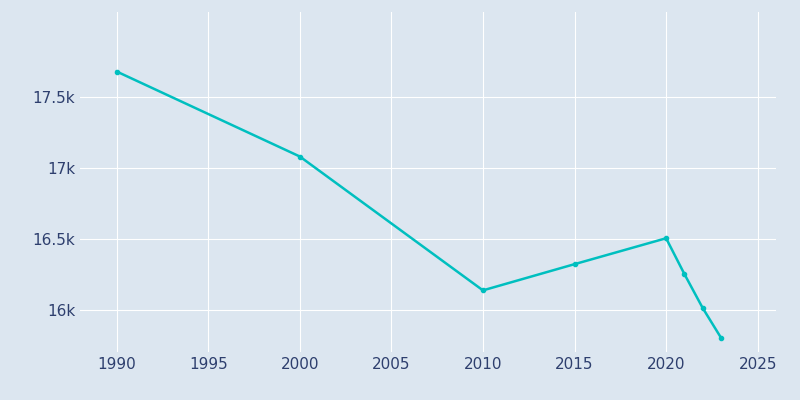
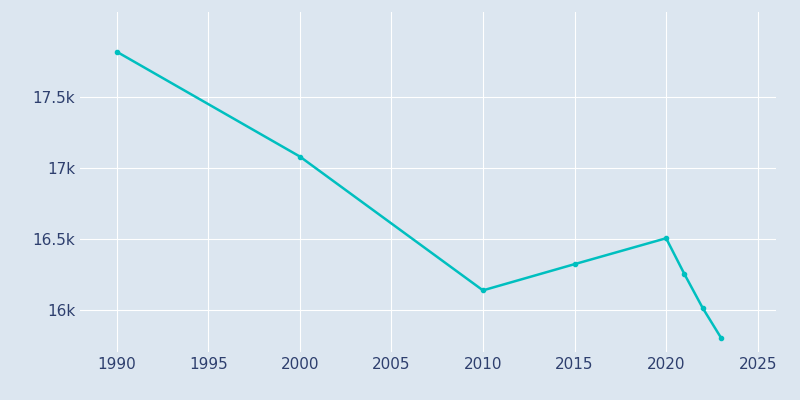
1990: 17.68k -> 17.82k
